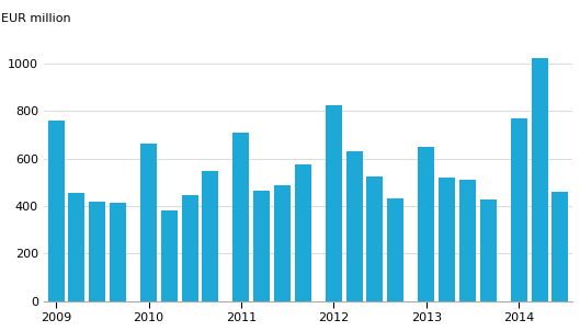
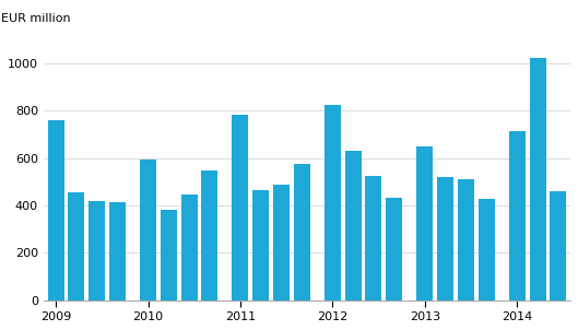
2010: 665 -> 595
2011: 710 -> 785
2014: 770 -> 715
